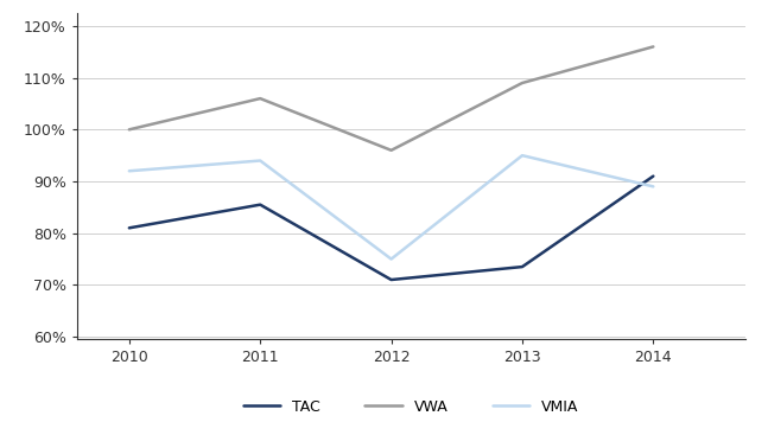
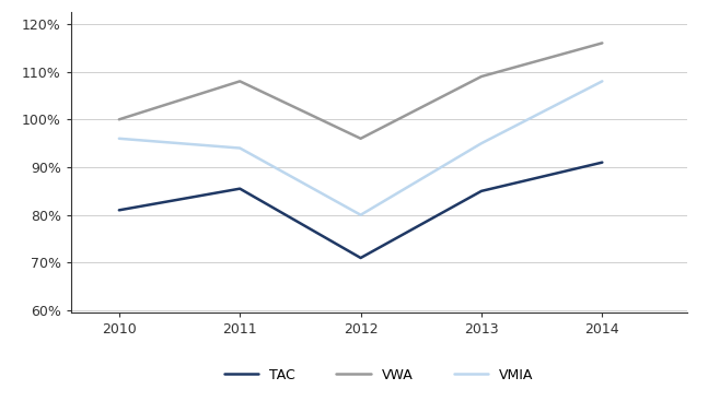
VMIA/2010: 92% -> 96%
VWA/2011: 106% -> 108%
VMIA/2012: 75% -> 80%
TAC/2013: 73.5% -> 85.0%
VMIA/2014: 89% -> 108%
